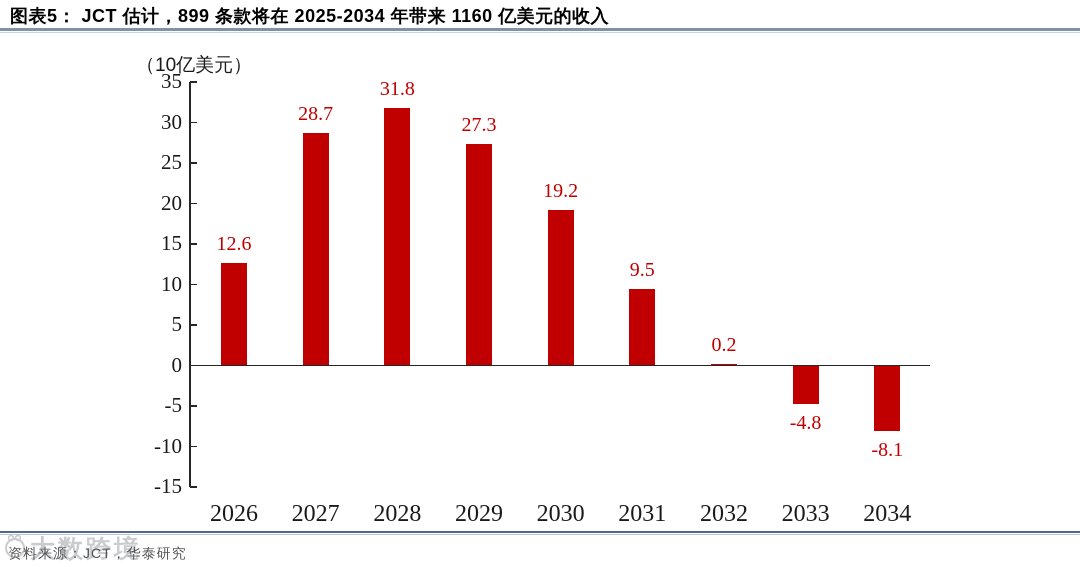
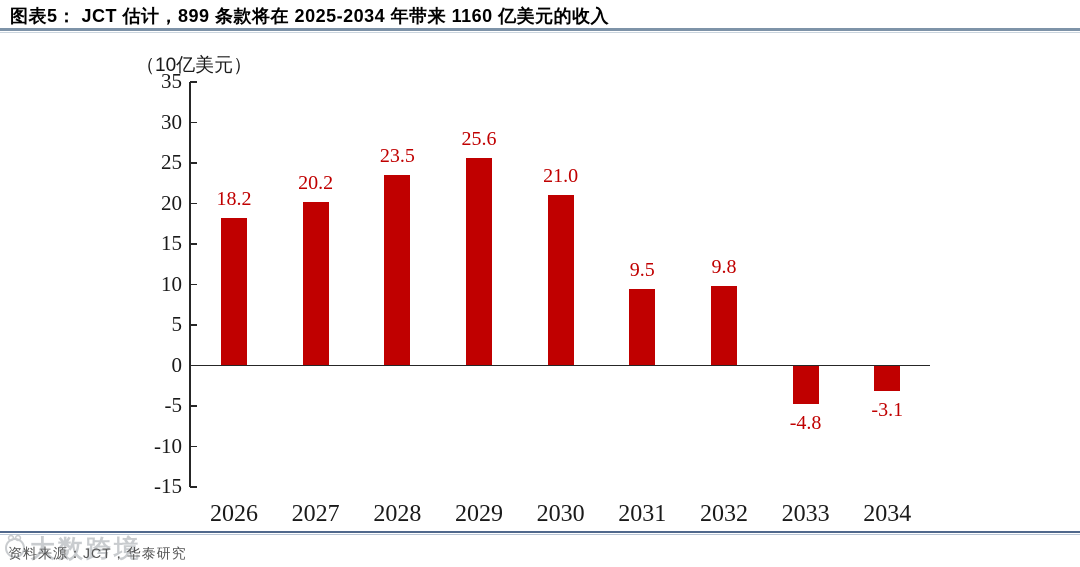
2026: 12.6 -> 18.2
2027: 28.7 -> 20.2
2028: 31.8 -> 23.5
2029: 27.3 -> 25.6
2030: 19.2 -> 21.0
2032: 0.2 -> 9.8
2034: -8.1 -> -3.1
